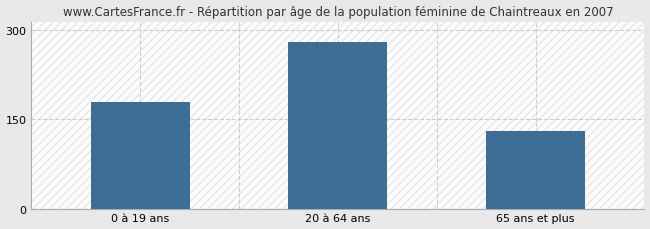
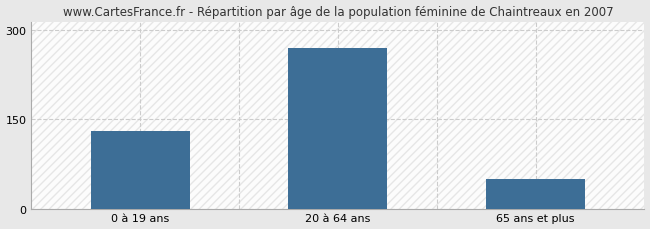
0 à 19 ans: 180 -> 130
20 à 64 ans: 280 -> 270
65 ans et plus: 130 -> 50
